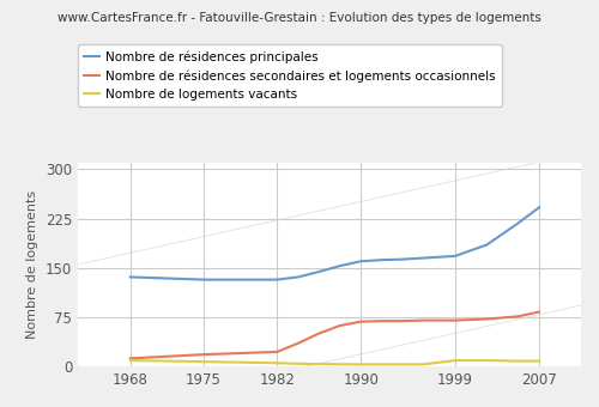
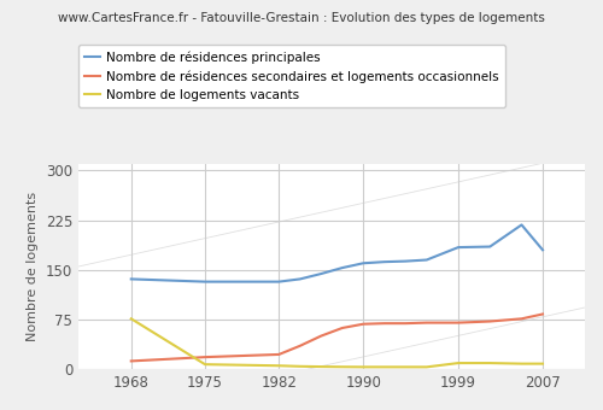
Nombre de logements vacants/1968: 9 -> 76
Nombre de résidences principales/1999: 168 -> 184
Nombre de résidences principales/2007: 242 -> 180
